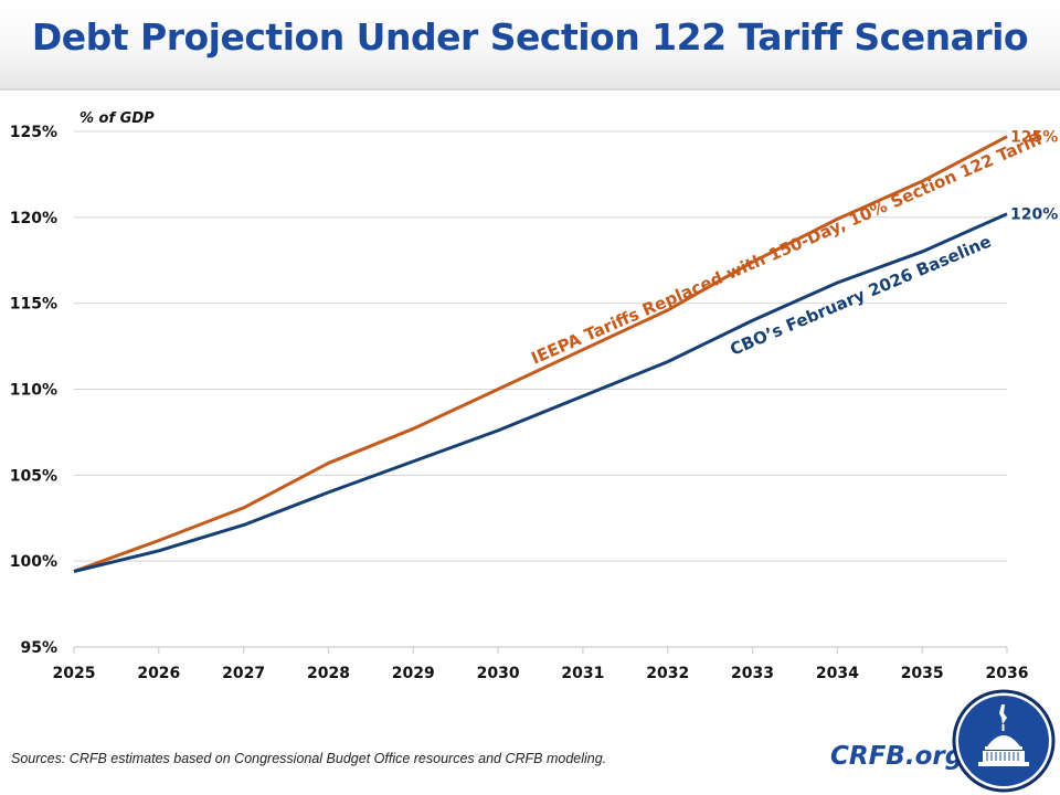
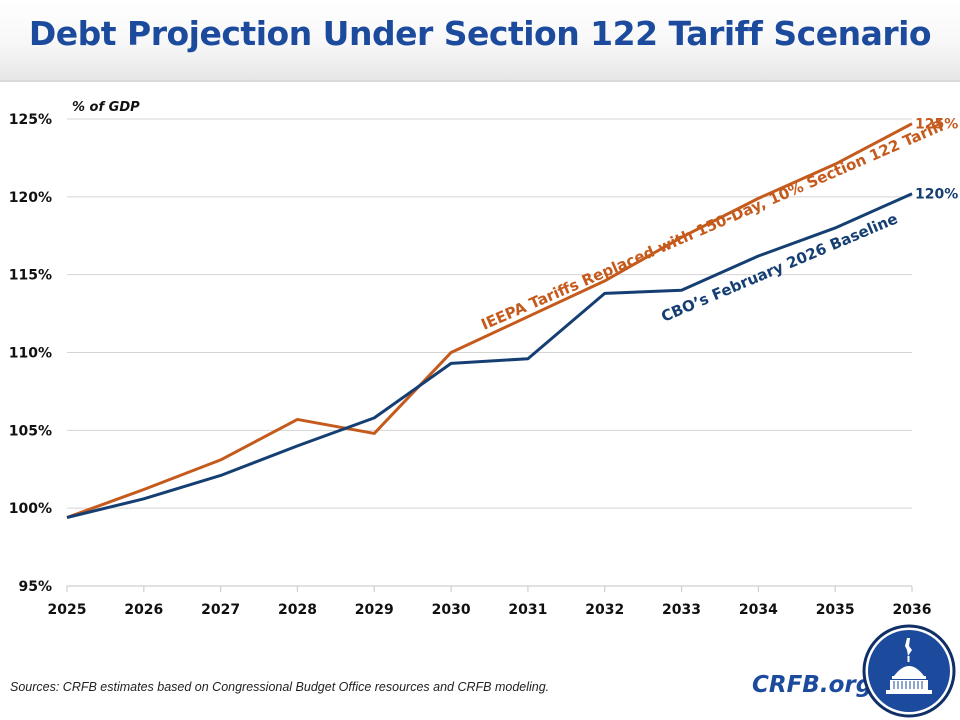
IEEPA Tariffs Replaced with 150-Day, 10% Section 122 Tariff/2029: 107.7% -> 104.8%
CBO’s February 2026 Baseline/2030: 107.6% -> 109.3%
CBO’s February 2026 Baseline/2032: 111.6% -> 113.8%
